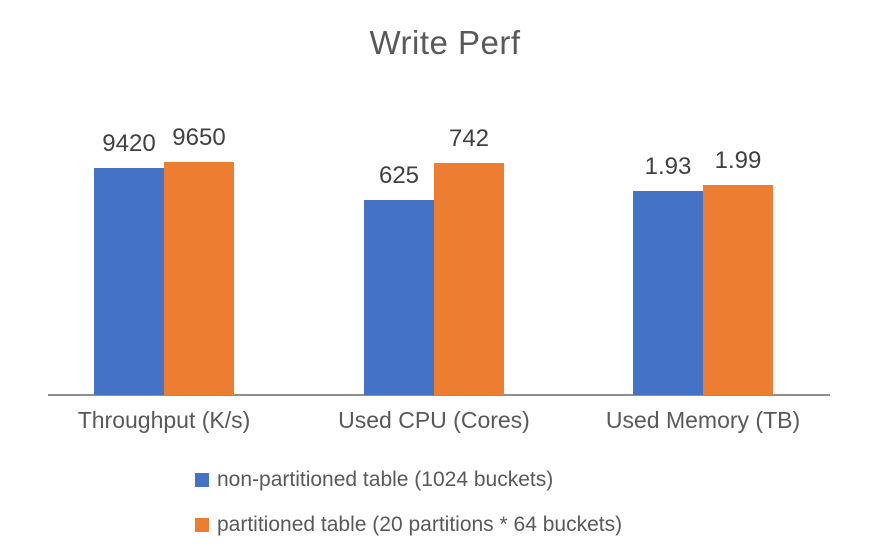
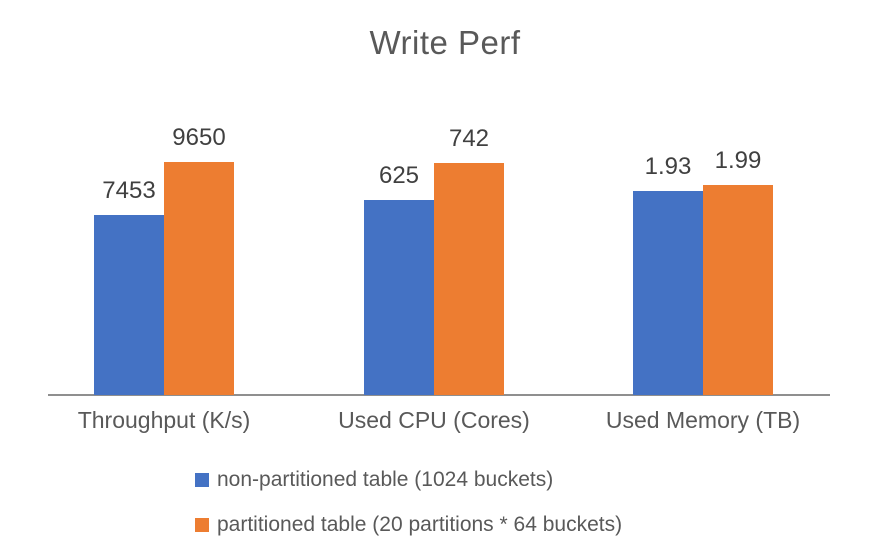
non-partitioned table (1024 buckets)/Throughput (K/s): 9420 -> 7453
